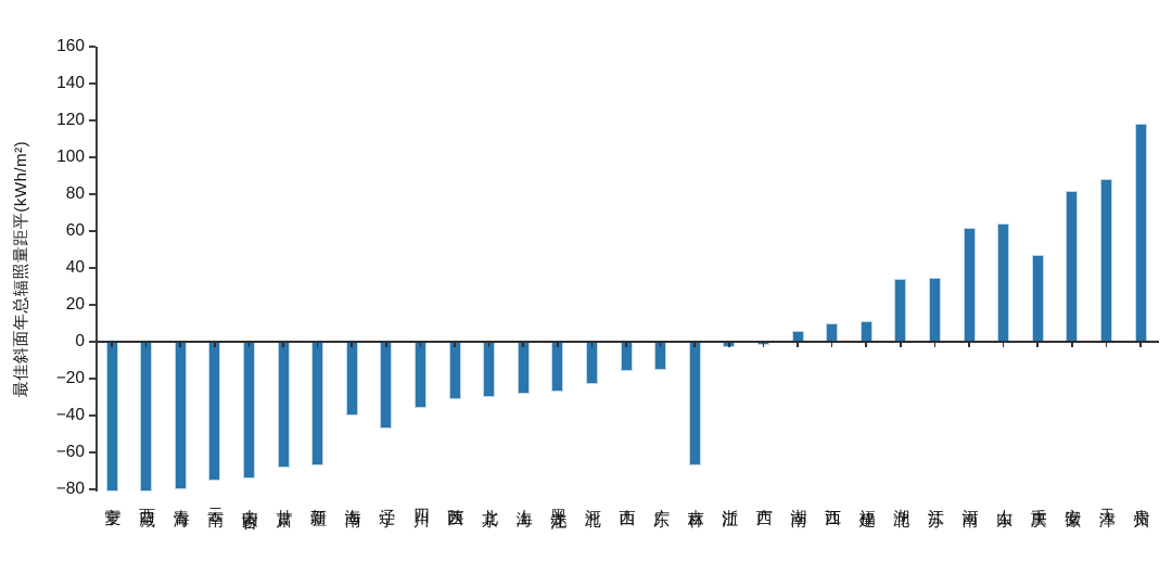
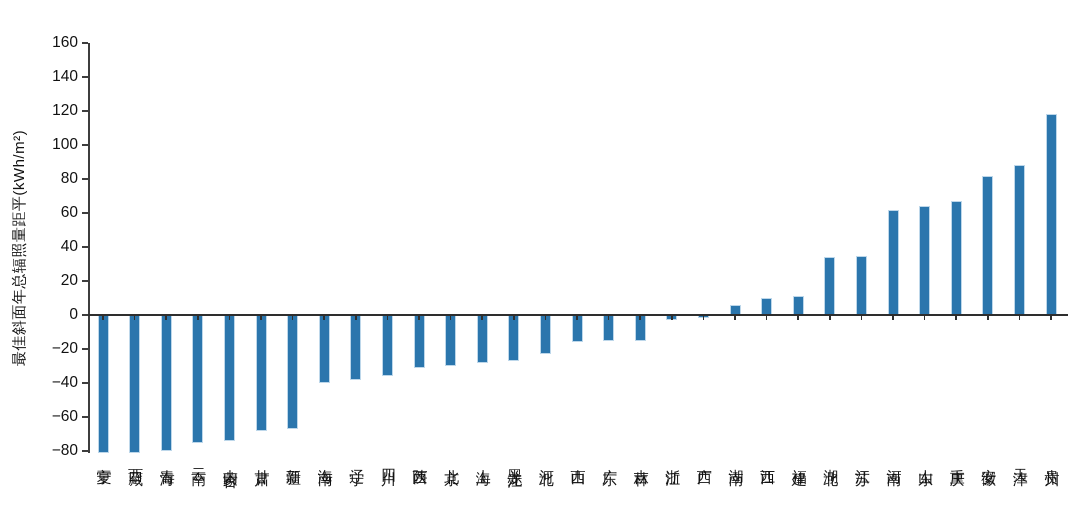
辽宁: -47 -> -38
吉林: -67 -> -15
重庆: 47 -> 67
